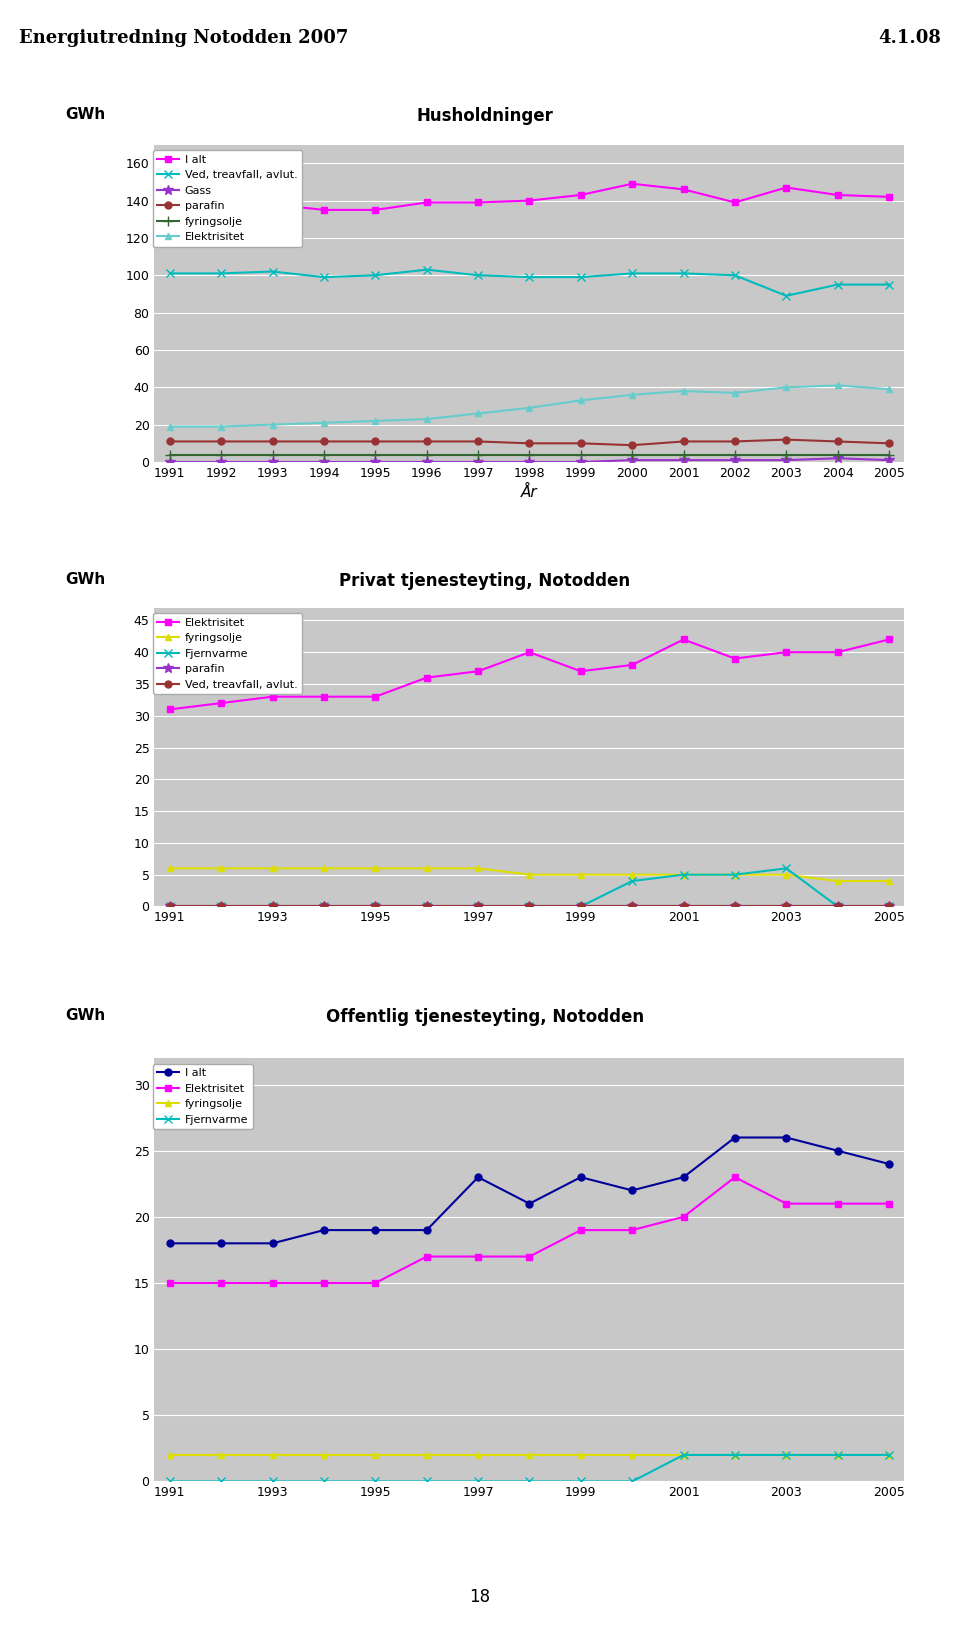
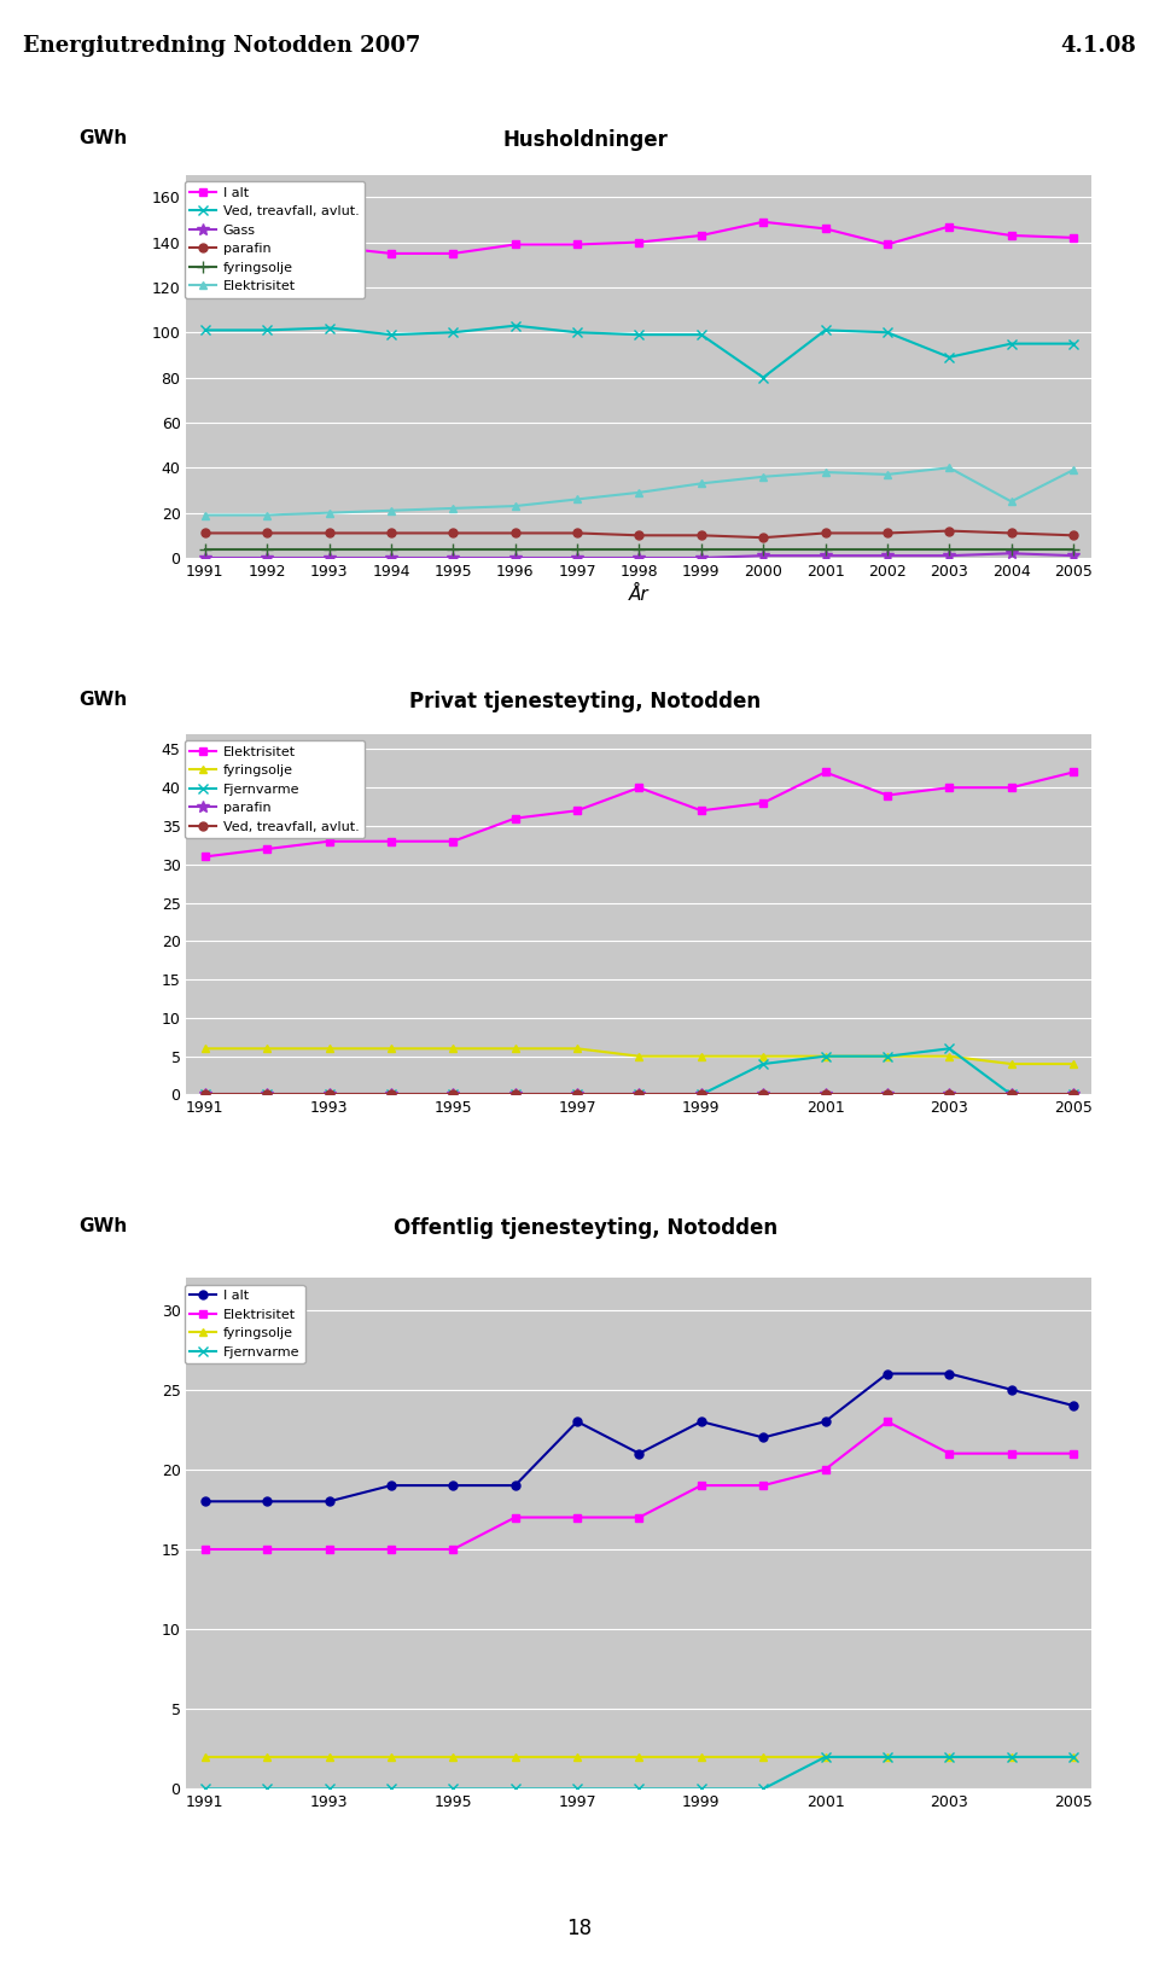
Ved, treavfall, avlut./2000: 101 -> 80
Elektrisitet/2004: 41 -> 25
